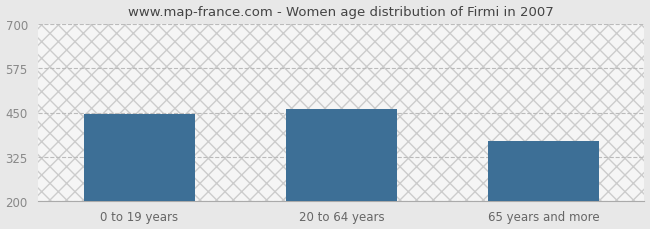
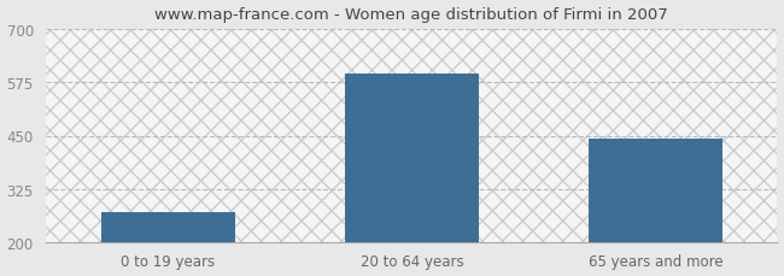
0 to 19 years: 445 -> 270
20 to 64 years: 460 -> 596
65 years and more: 370 -> 443
